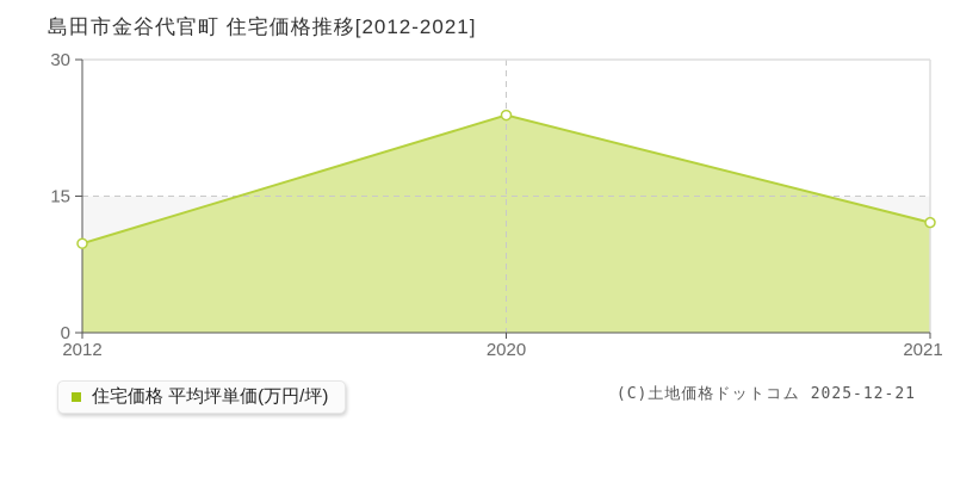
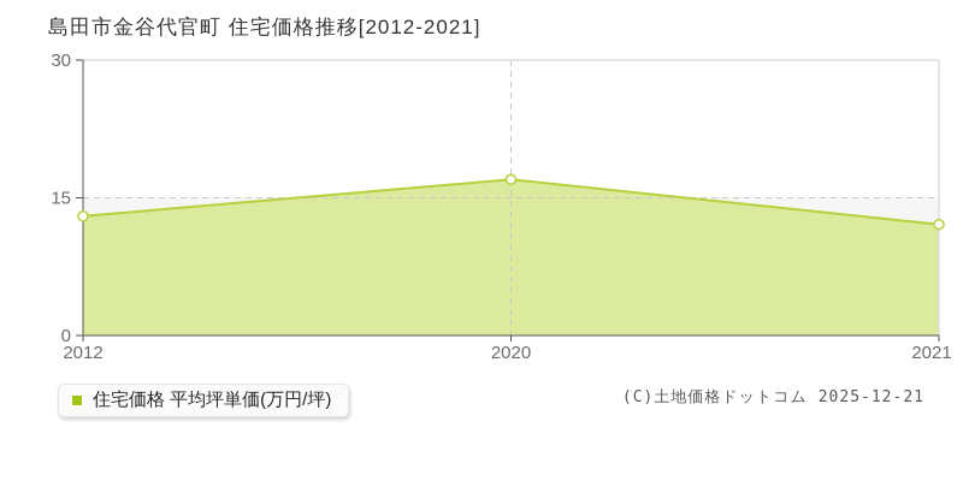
2012: 10 -> 13
2020: 24 -> 17
